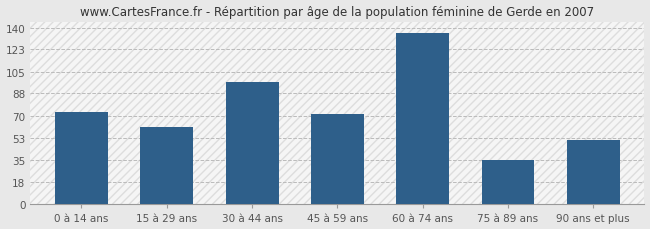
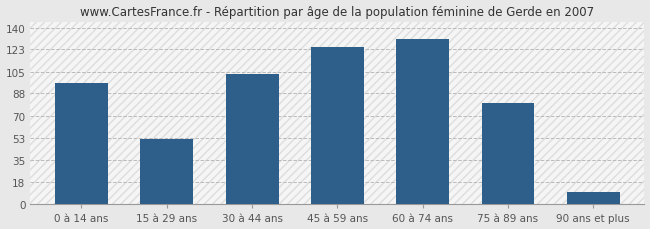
0 à 14 ans: 73 -> 96
15 à 29 ans: 61 -> 52
30 à 44 ans: 97 -> 103
45 à 59 ans: 72 -> 125
60 à 74 ans: 136 -> 131
75 à 89 ans: 35 -> 80
90 ans et plus: 51 -> 10
